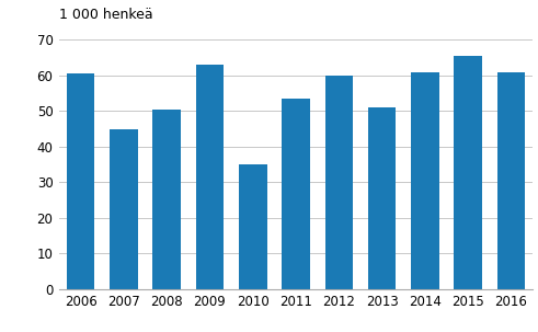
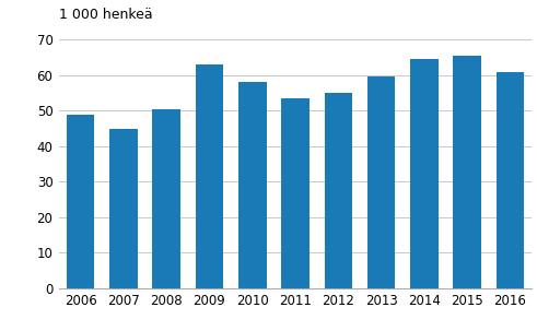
2006: 60.5 -> 49.0
2010: 35.0 -> 58.0
2012: 60.0 -> 55.0
2013: 51.0 -> 59.5
2014: 61.0 -> 64.5
